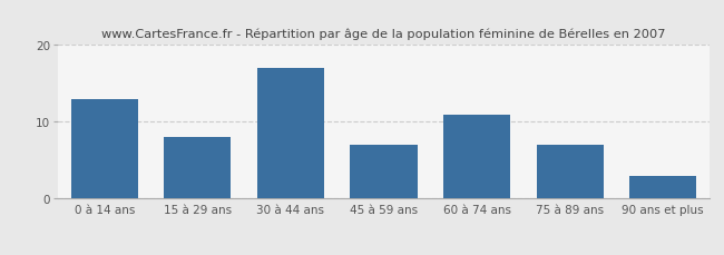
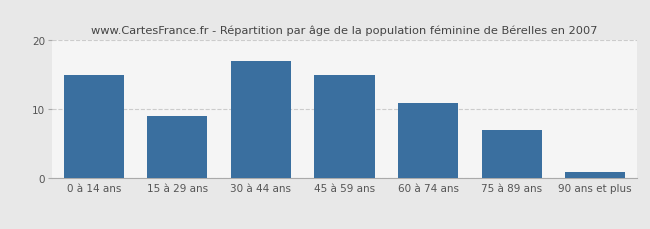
0 à 14 ans: 13 -> 15
15 à 29 ans: 8 -> 9
45 à 59 ans: 7 -> 15
90 ans et plus: 3 -> 1
